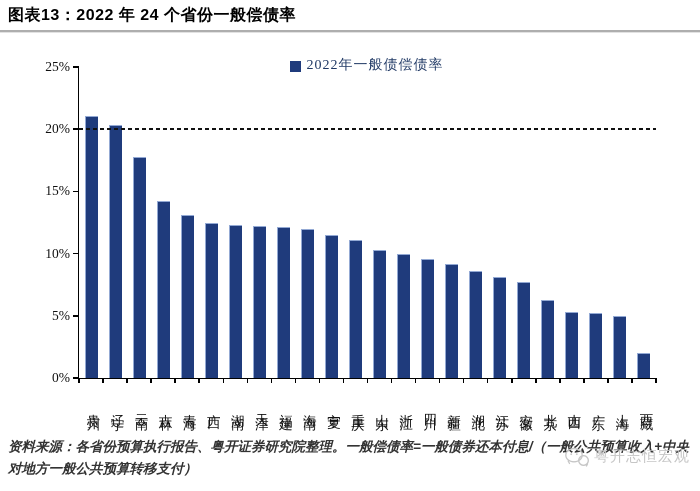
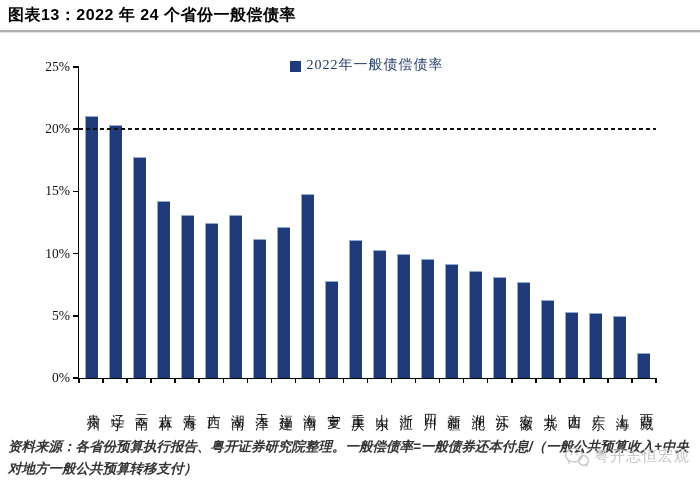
湖南: 12.3% -> 13.1%
天津: 12.2% -> 11.2%
海南: 12.0% -> 14.8%
宁夏: 11.5% -> 7.8%
